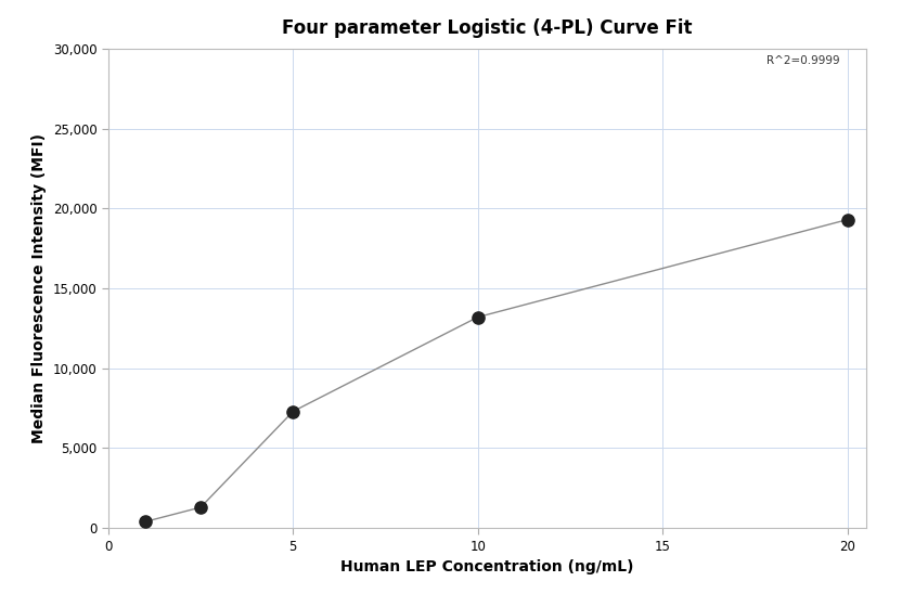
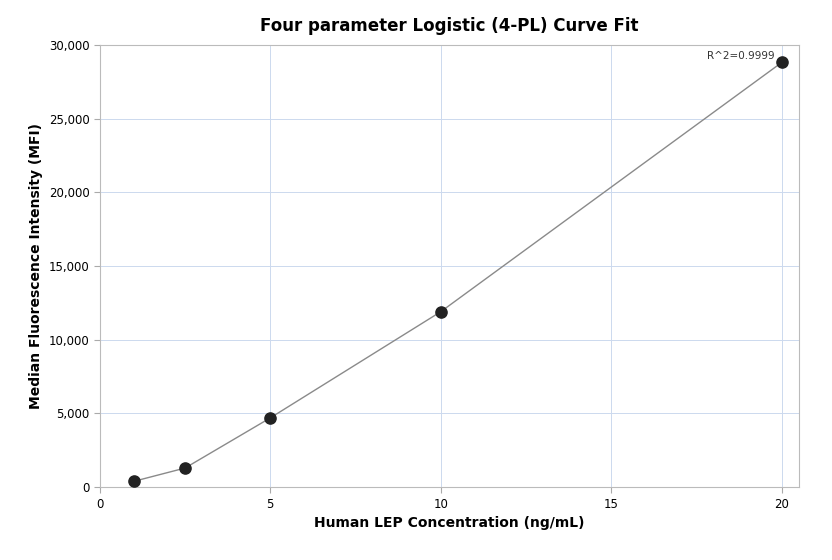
5: 7,300 -> 4,700
10: 13,200 -> 11,900
20: 19,300 -> 28,800
